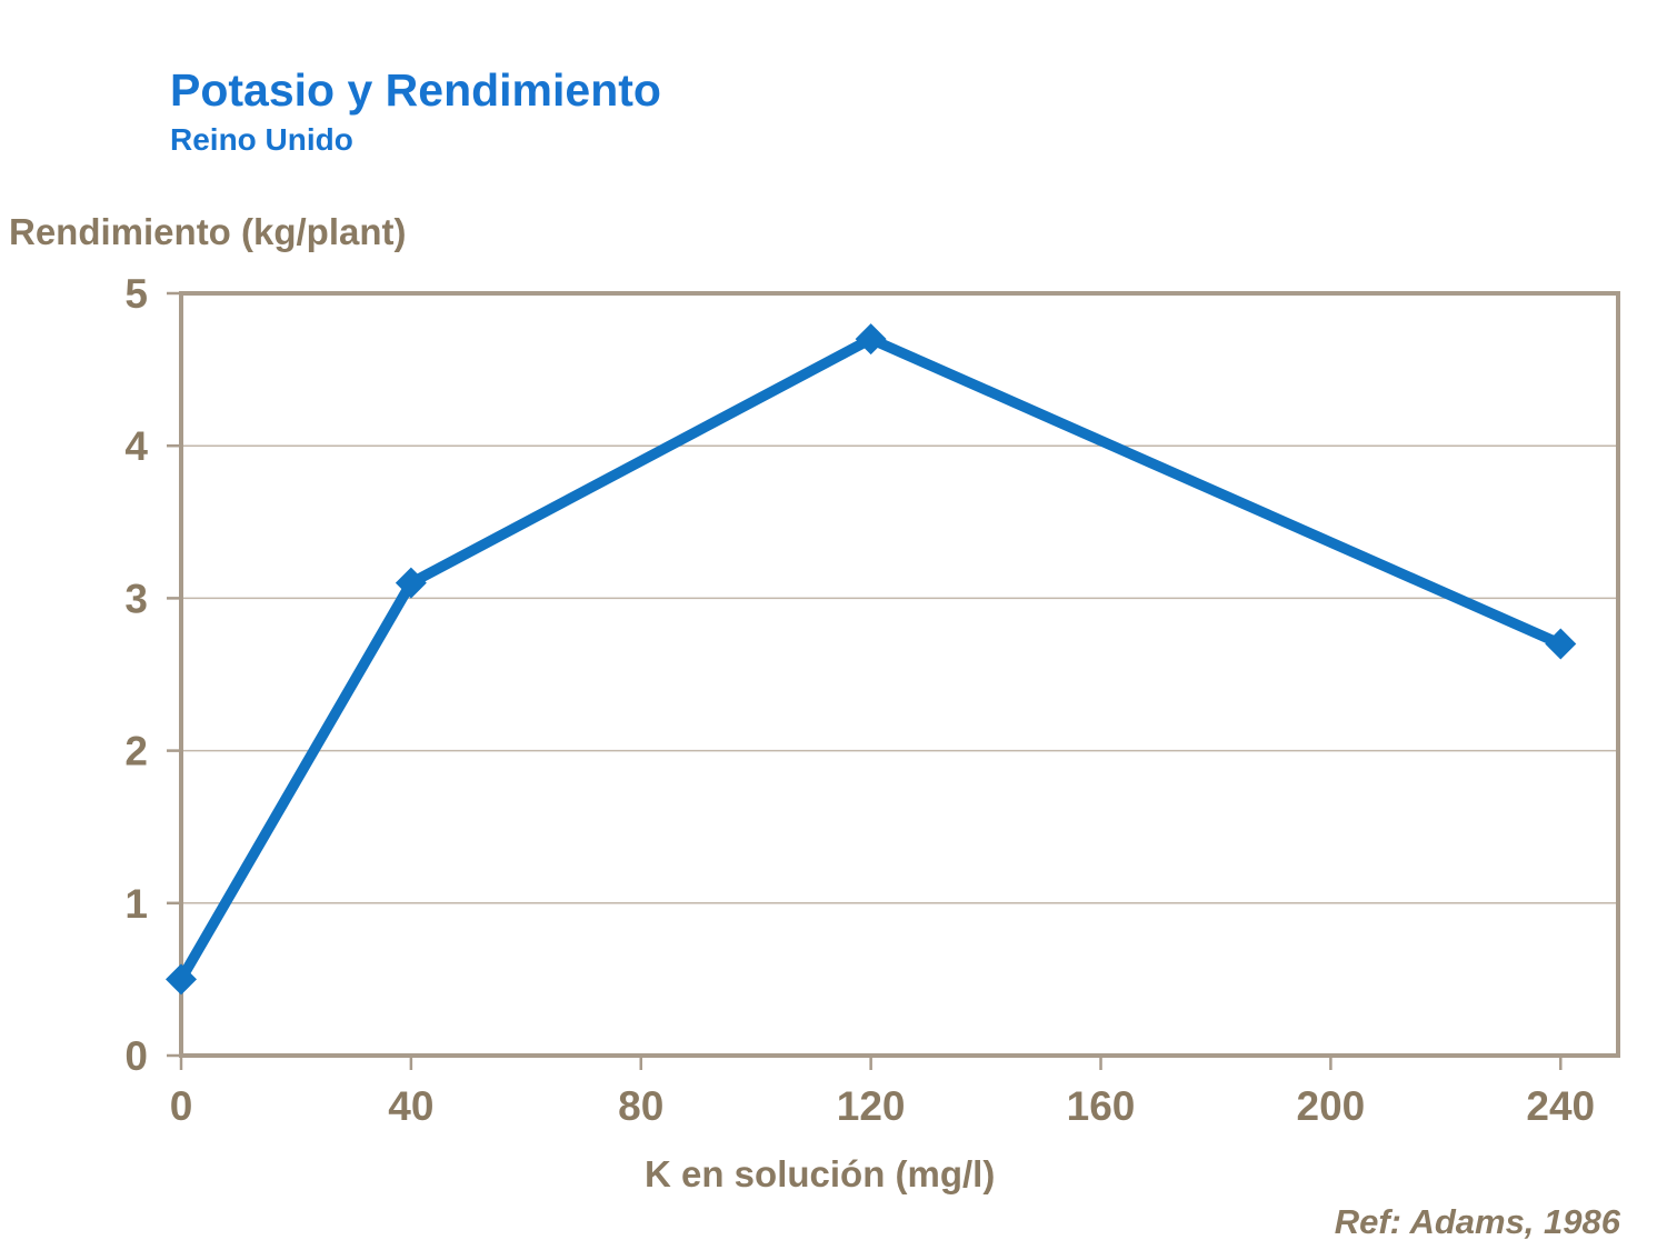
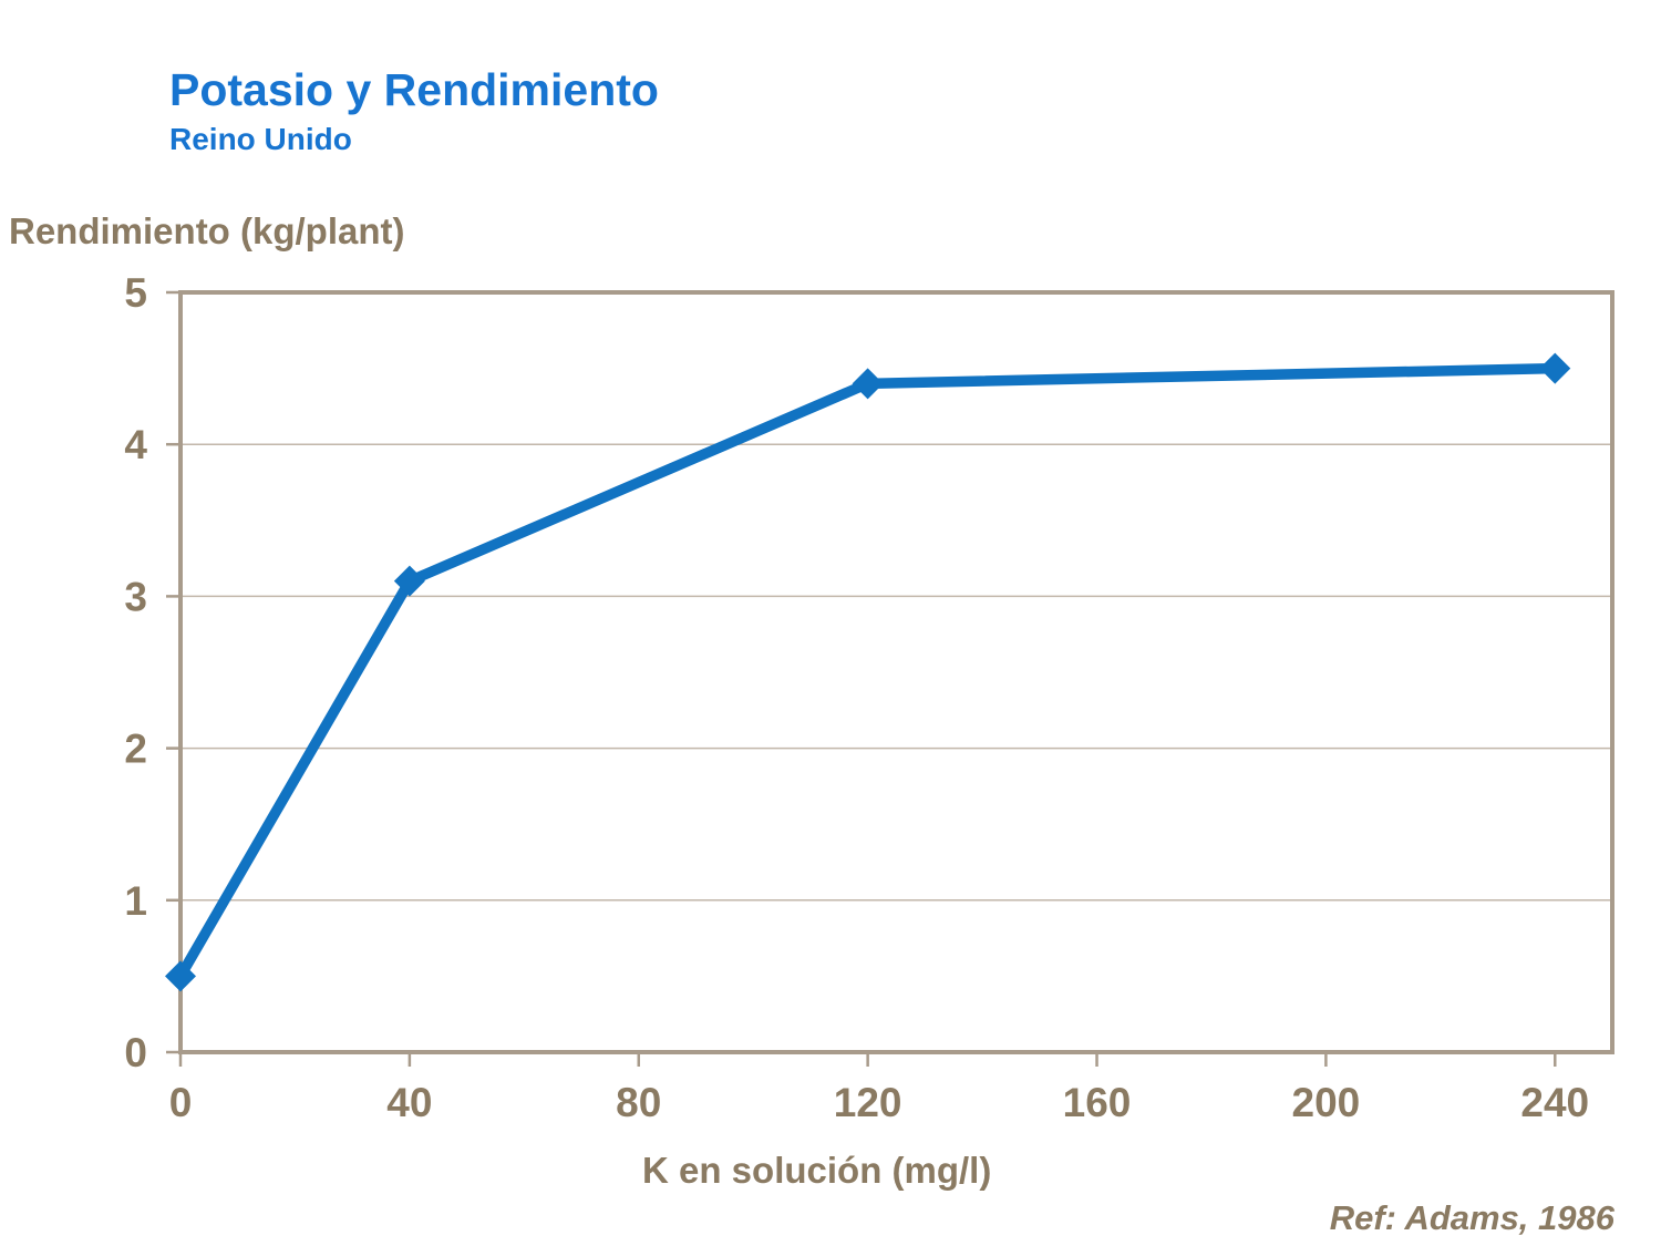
120: 4.7 -> 4.4
240: 2.7 -> 4.5
